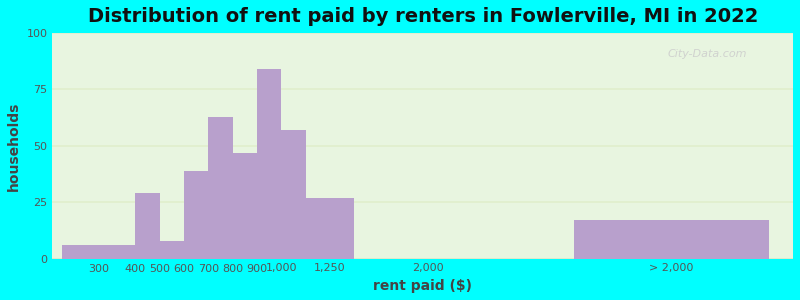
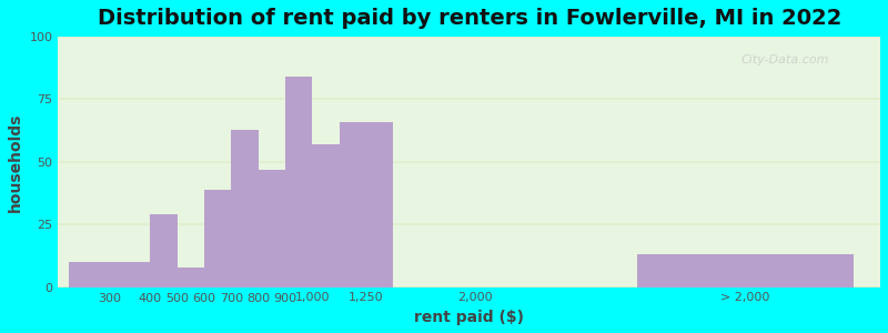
300: 6 -> 10
1,250: 27 -> 66
> 2,000: 17 -> 13
